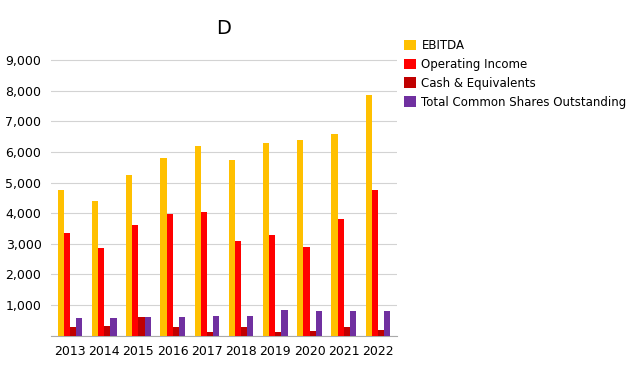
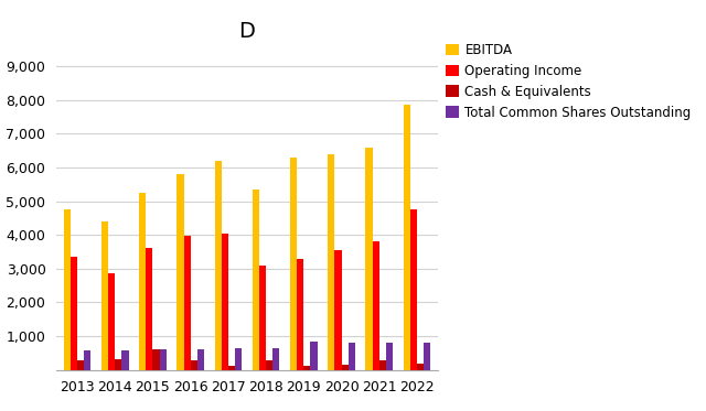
EBITDA/2018: 5,750 -> 5,350
Operating Income/2020: 2,900 -> 3,550
